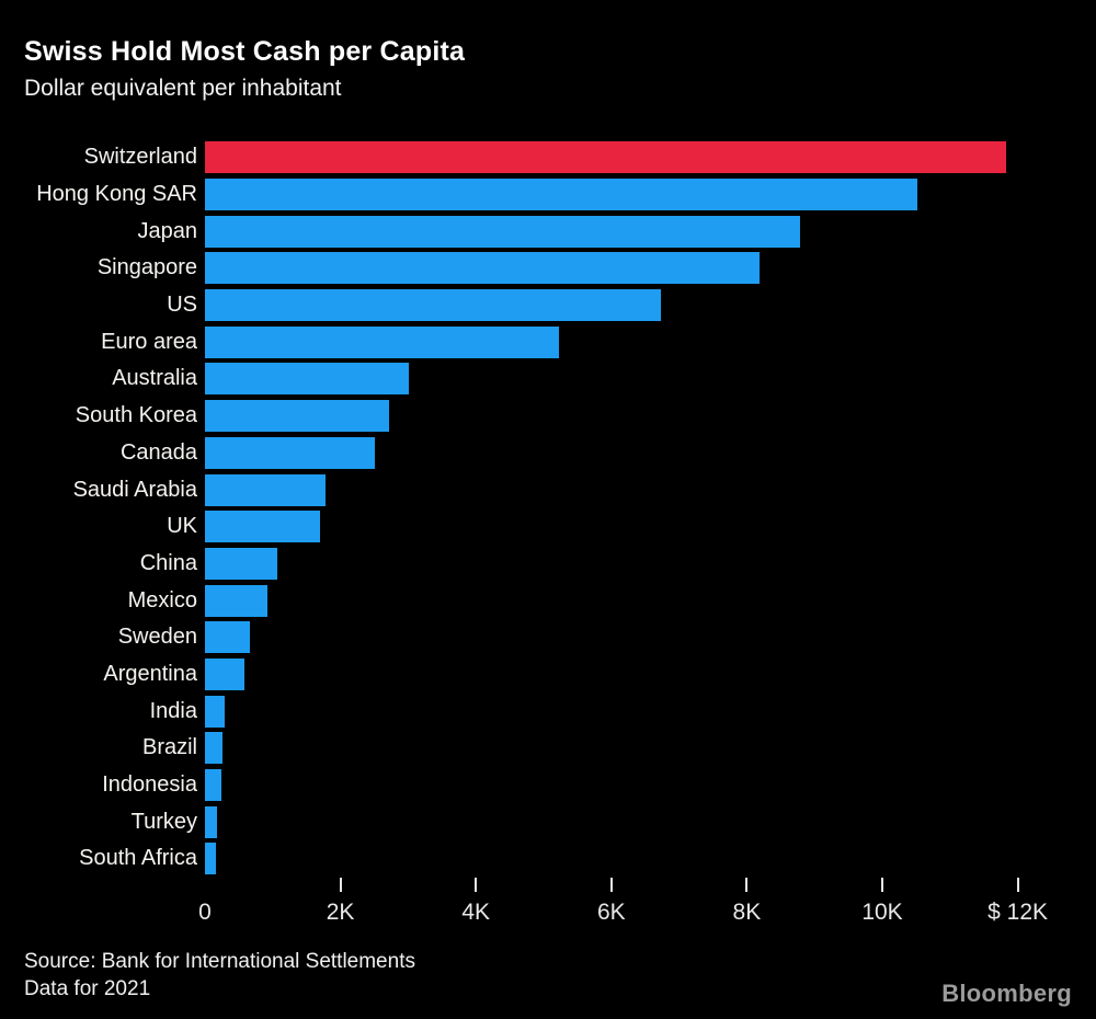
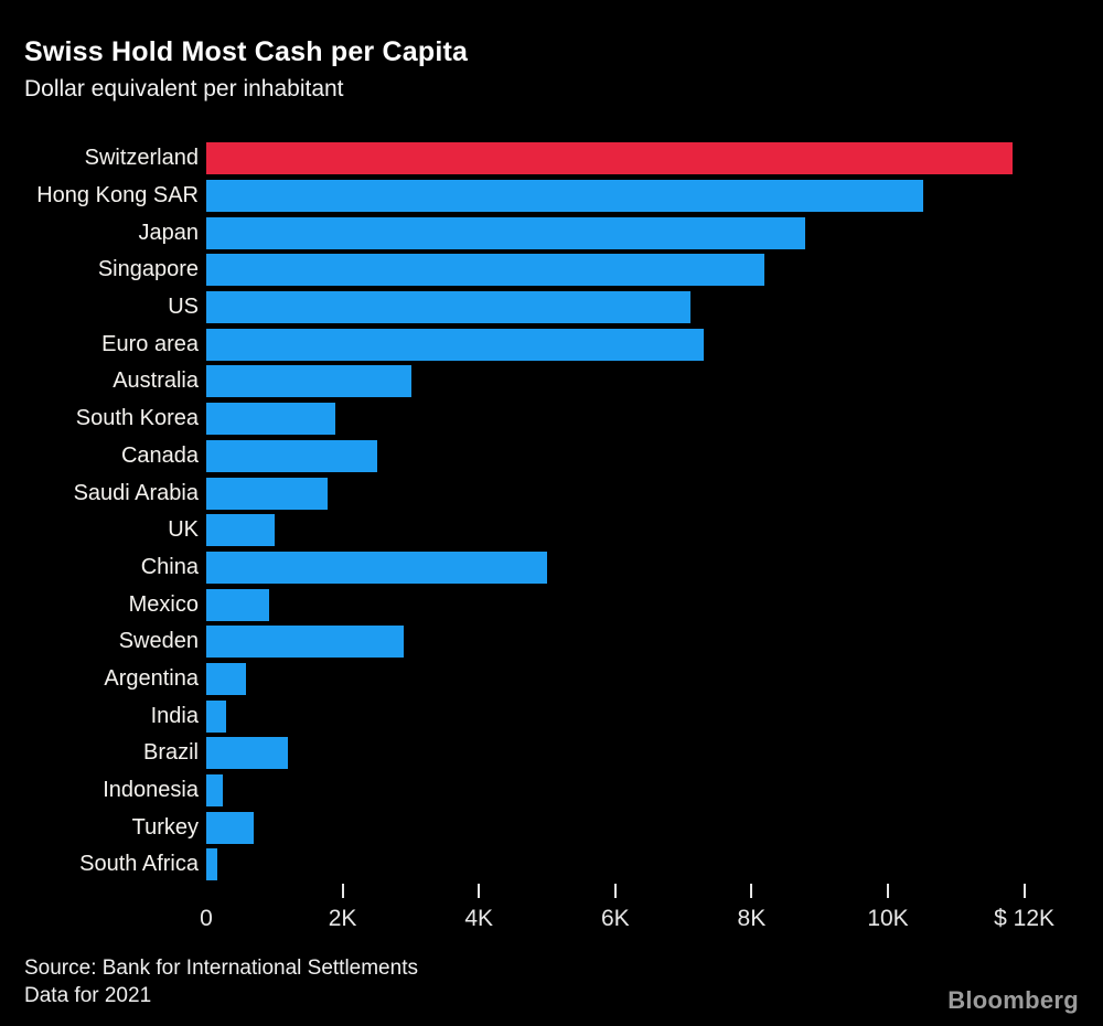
US: 6.7K -> 7.1K
Euro area: 5.2K -> 7.3K
South Korea: 2.7K -> 1.9K
UK: 1.7K -> 1.0K
China: 1.1K -> 5.0K
Sweden: 0.7K -> 2.9K
Brazil: 0.3K -> 1.2K
Turkey: 0.2K -> 0.7K
